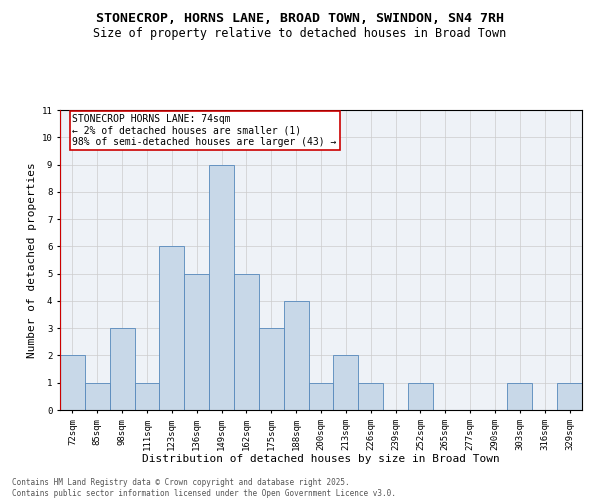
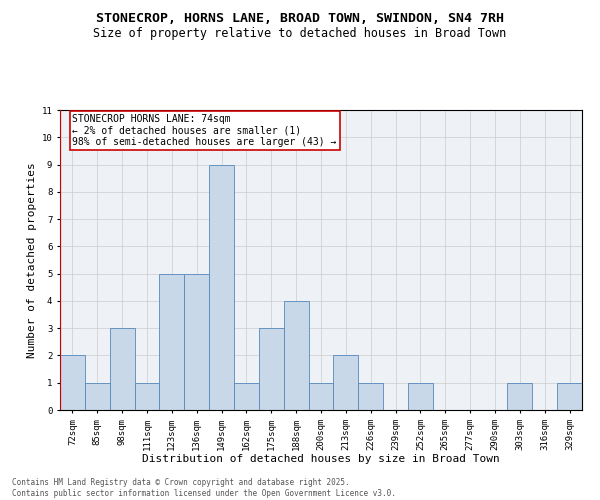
123sqm: 6 -> 5
162sqm: 5 -> 1
